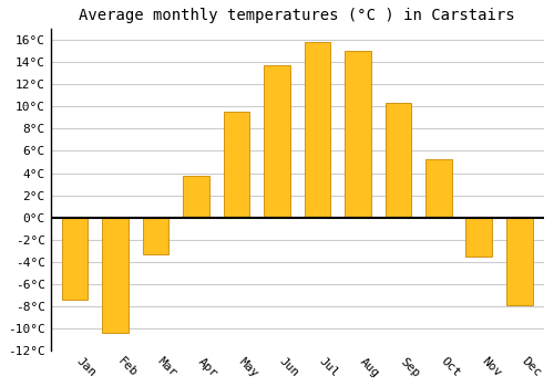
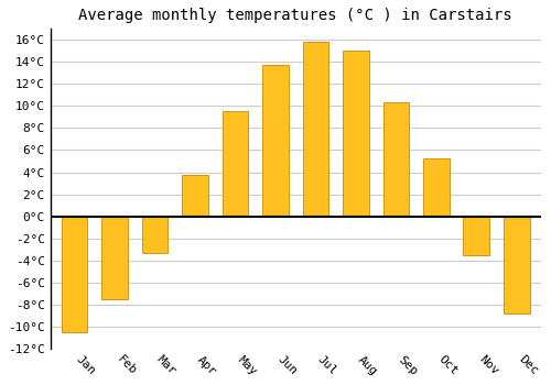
Jan: -7.4°C -> -10.5°C
Feb: -10.4°C -> -7.5°C
Dec: -7.9°C -> -8.8°C
